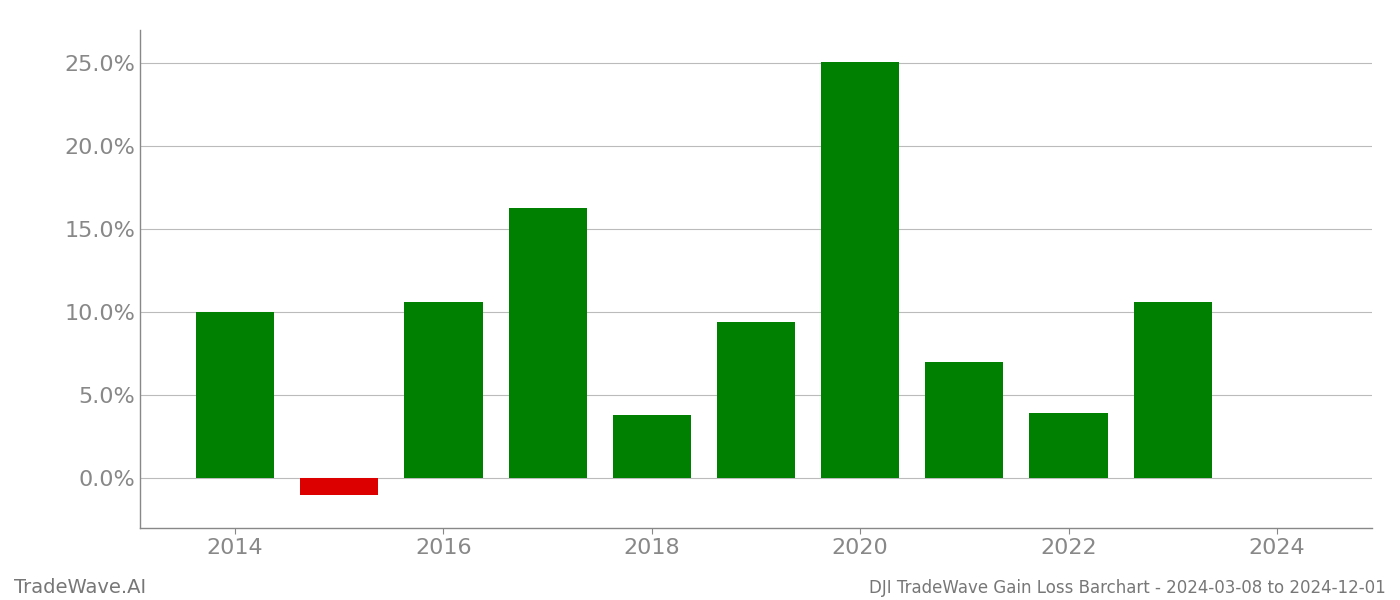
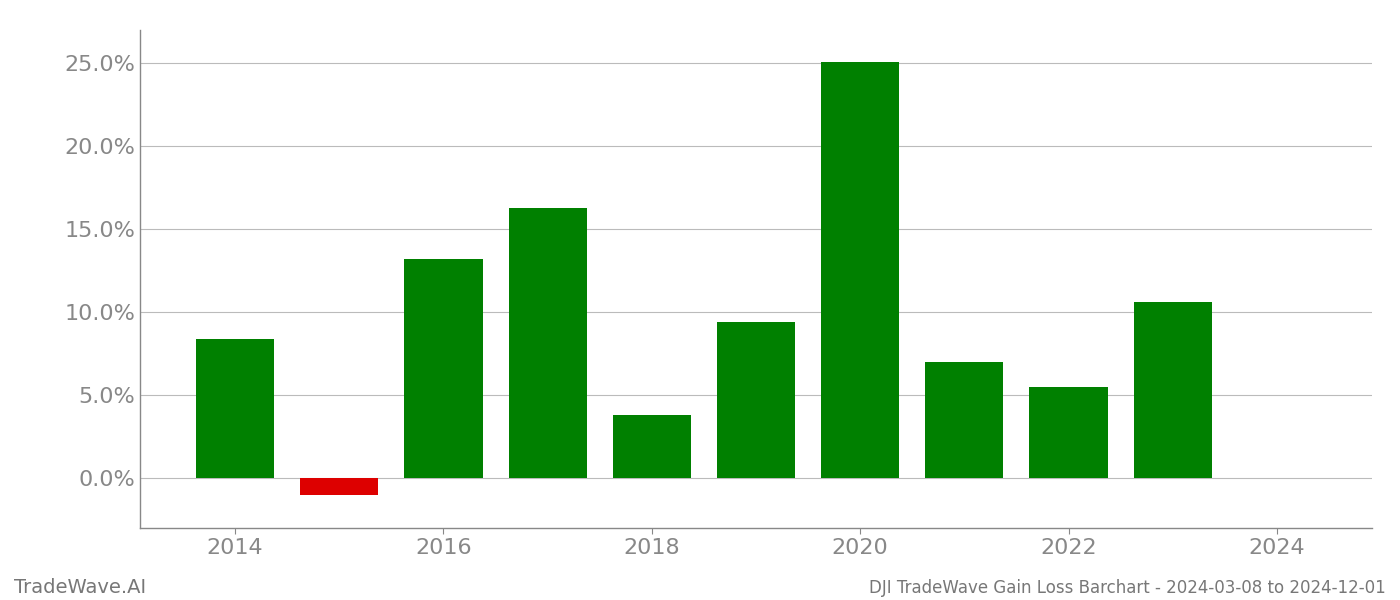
2014: 10.0% -> 8.4%
2016: 10.6% -> 13.2%
2022: 3.9% -> 5.5%
